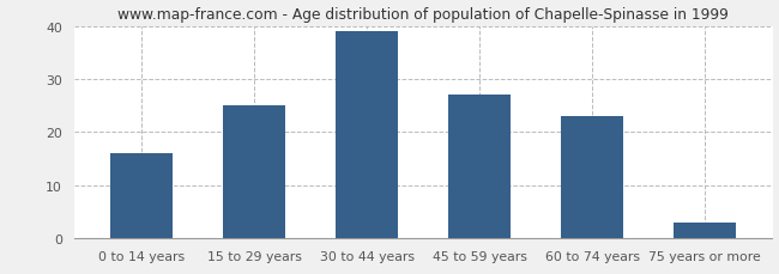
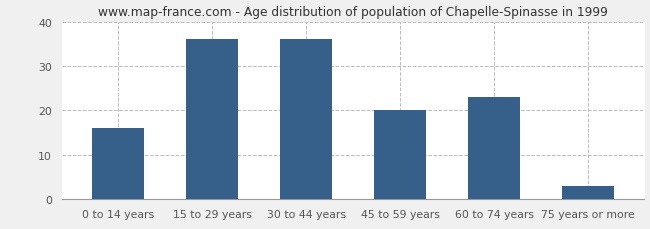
15 to 29 years: 25 -> 36
30 to 44 years: 39 -> 36
45 to 59 years: 27 -> 20
